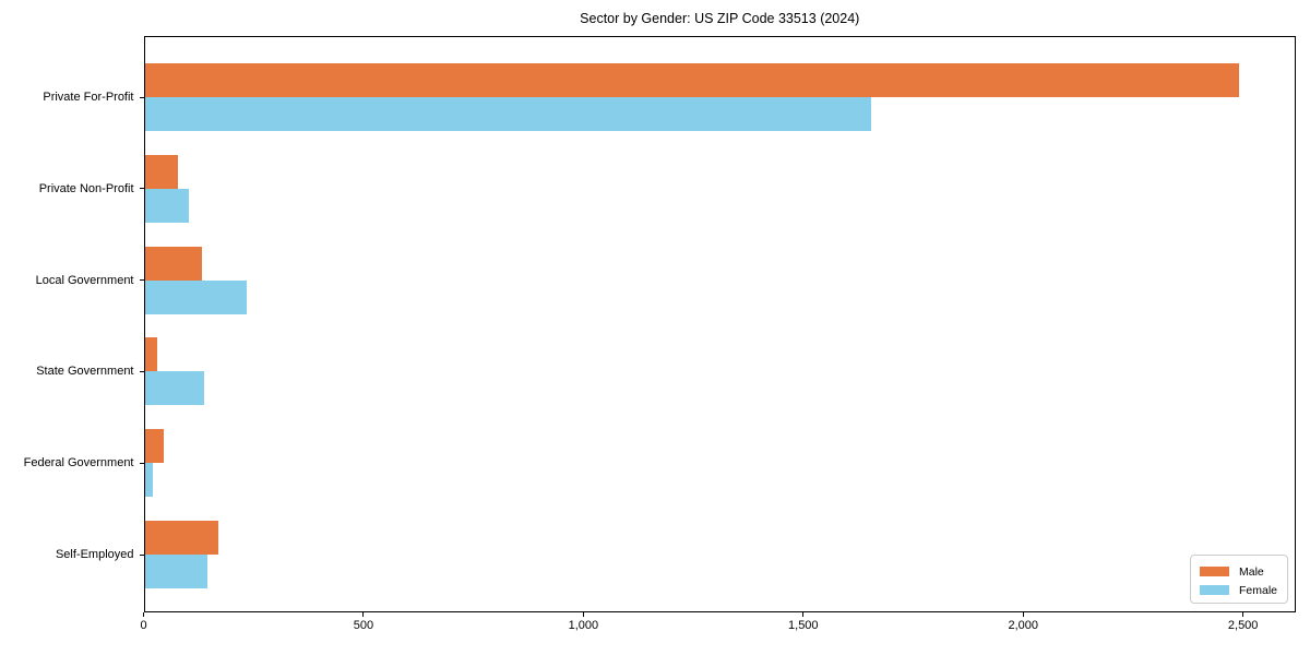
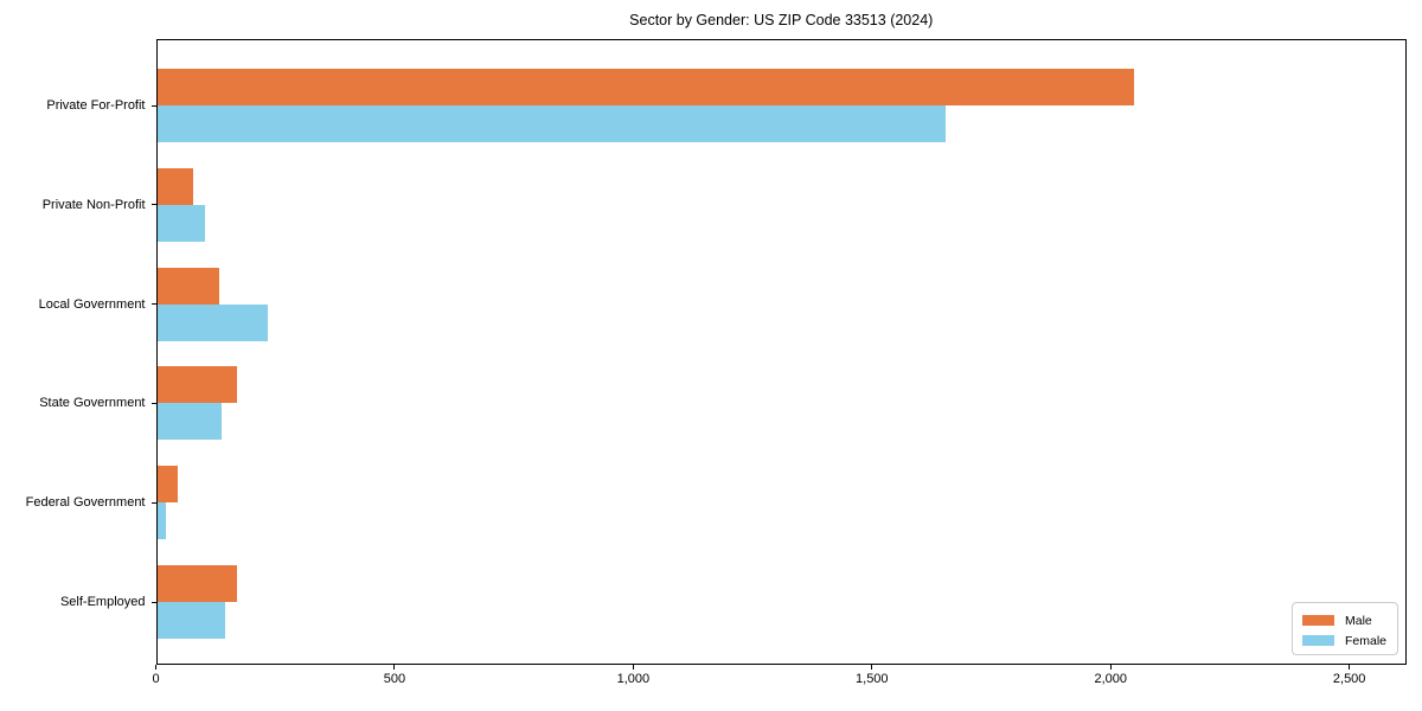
Male/Private For-Profit: 2490 -> 2050
Male/State Government: 30 -> 170
